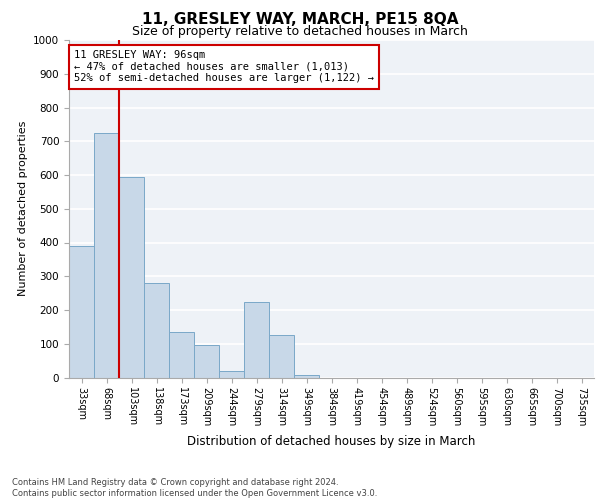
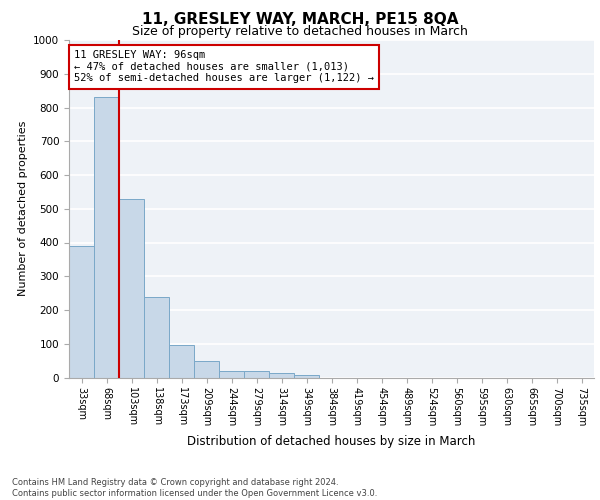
68sqm: 725 -> 830
103sqm: 595 -> 530
138sqm: 280 -> 240
173sqm: 135 -> 95
209sqm: 95 -> 50
279sqm: 225 -> 20
314sqm: 125 -> 13
